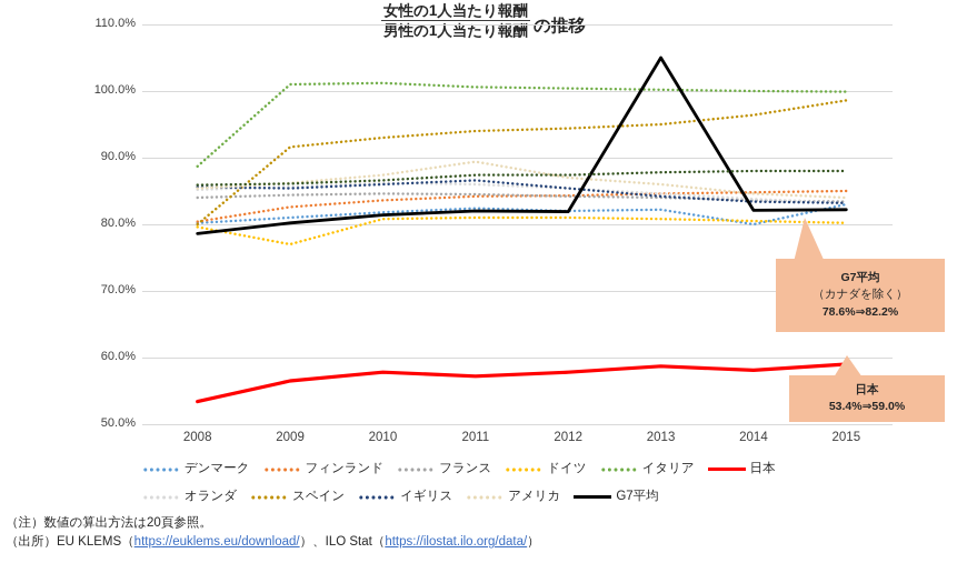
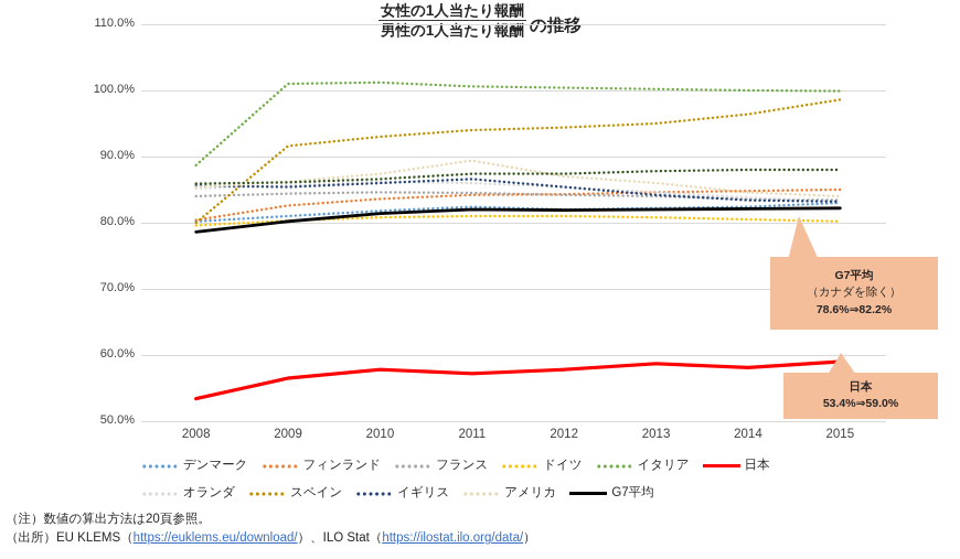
ドイツ/2009: 77% -> 80%
G7平均/2013: 105% -> 82%
デンマーク/2014: 80% -> 82%
